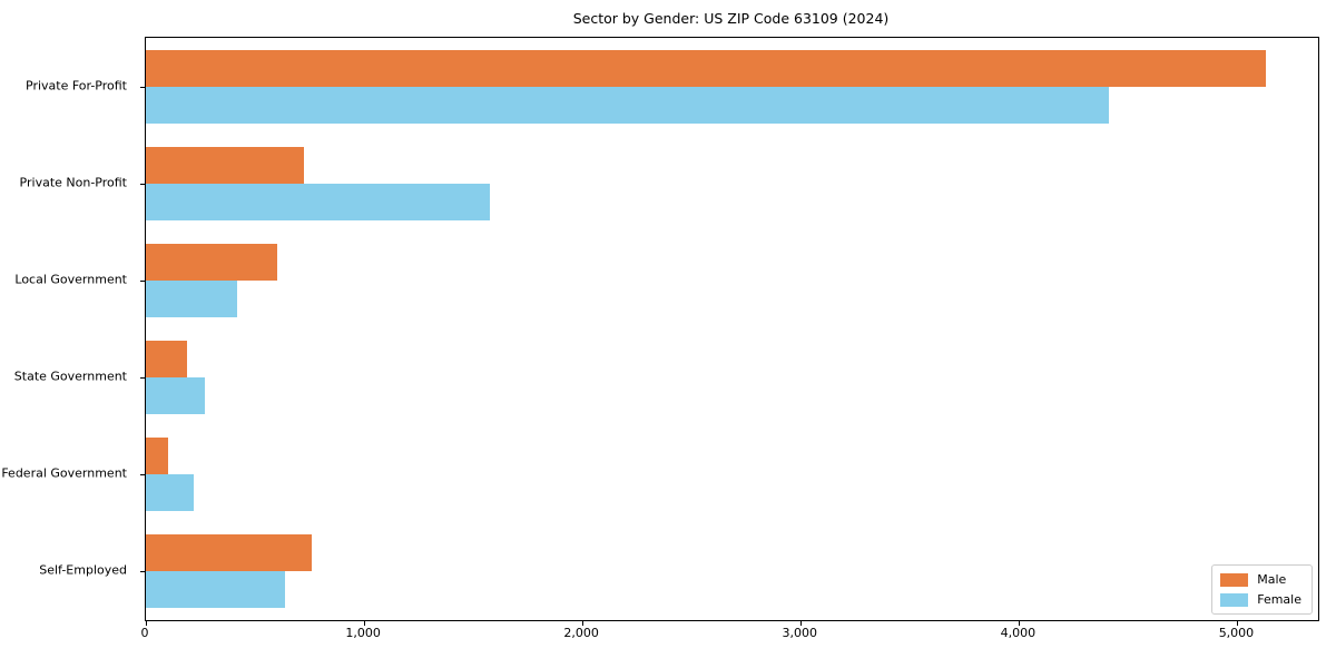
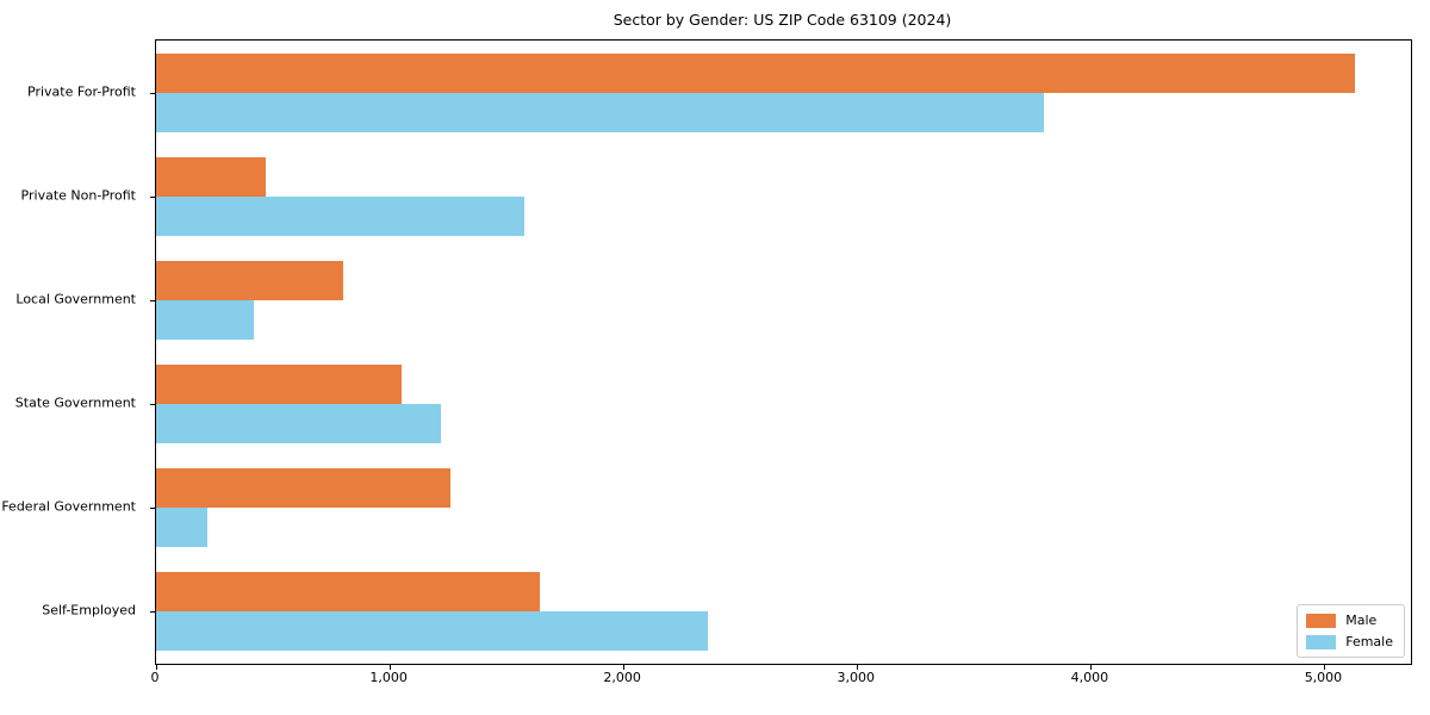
Female/Private For-Profit: 4410 -> 3800
Male/Private Non-Profit: 720 -> 470
Male/Local Government: 600 -> 800
Male/State Government: 190 -> 1050
Female/State Government: 270 -> 1220
Male/Federal Government: 100 -> 1260
Male/Self-Employed: 760 -> 1640
Female/Self-Employed: 640 -> 2360
